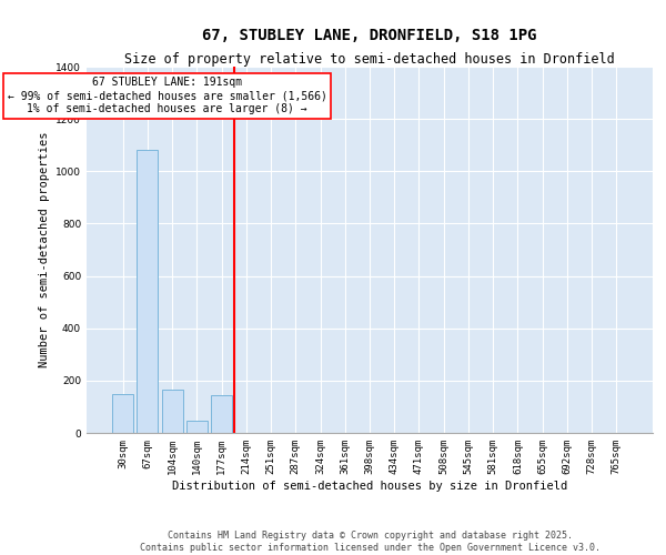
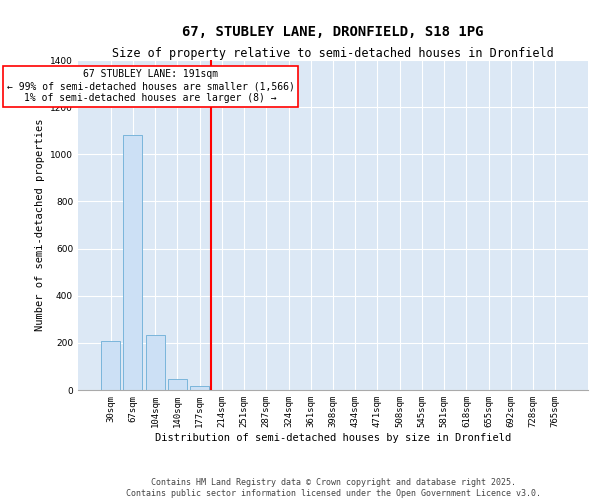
30sqm: 150 -> 210
104sqm: 165 -> 235
177sqm: 145 -> 15
